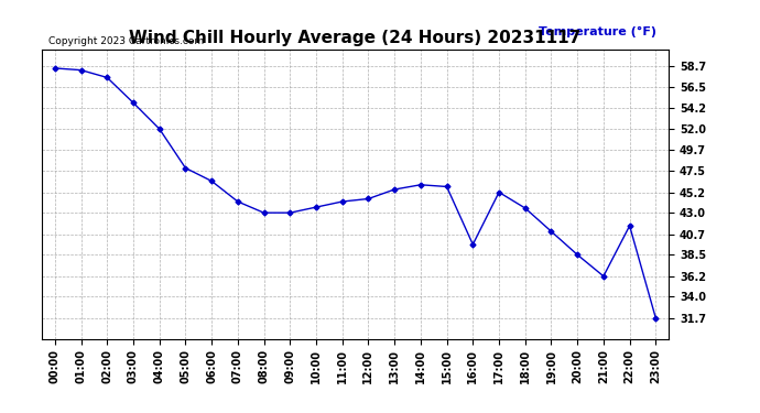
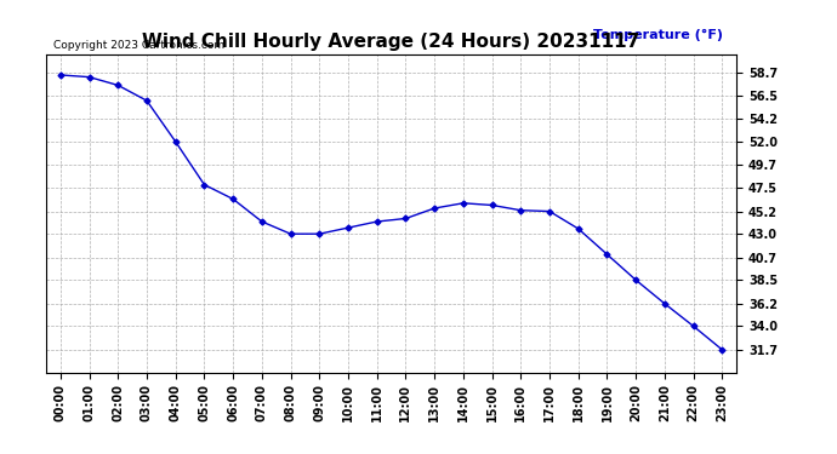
03:00: 54.8 -> 56.0
16:00: 39.6 -> 45.3
22:00: 41.6 -> 34.0
